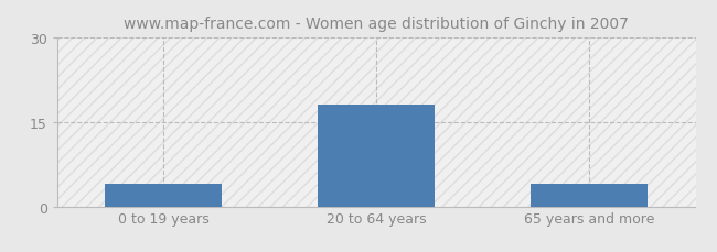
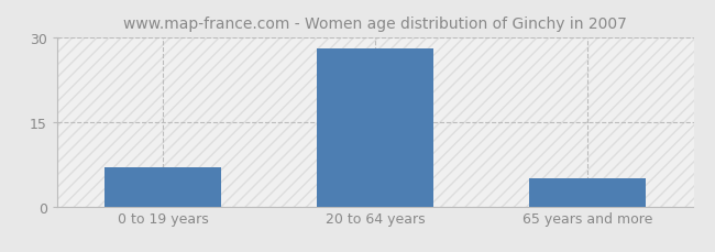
0 to 19 years: 4 -> 7
20 to 64 years: 18 -> 28
65 years and more: 4 -> 5
